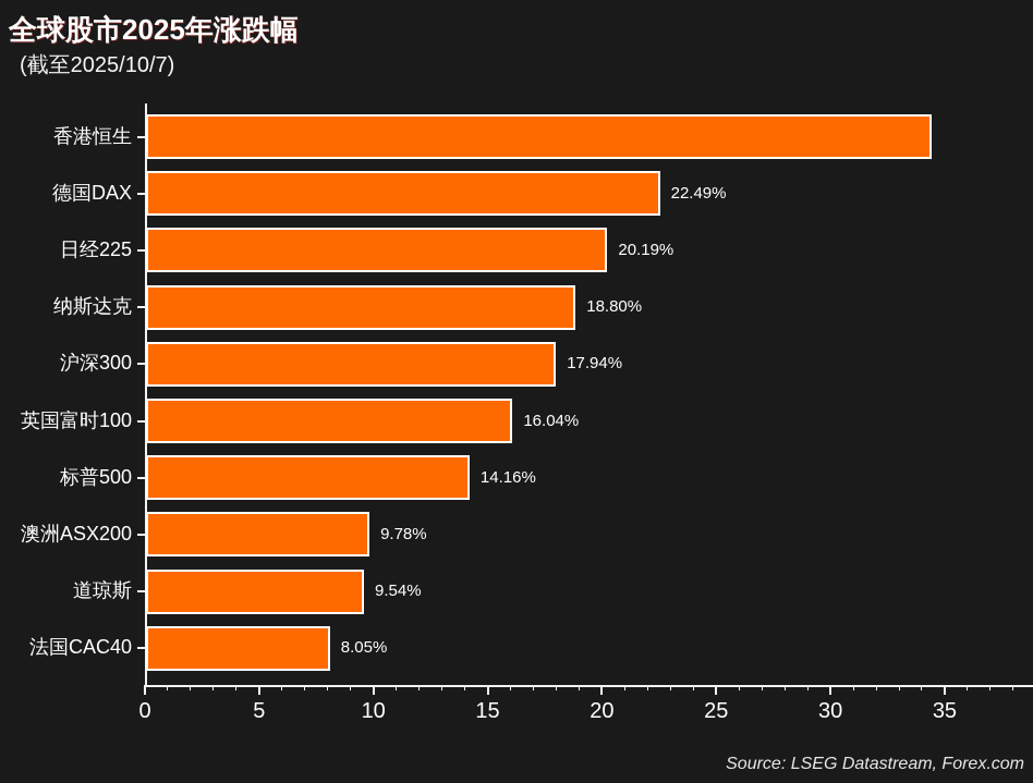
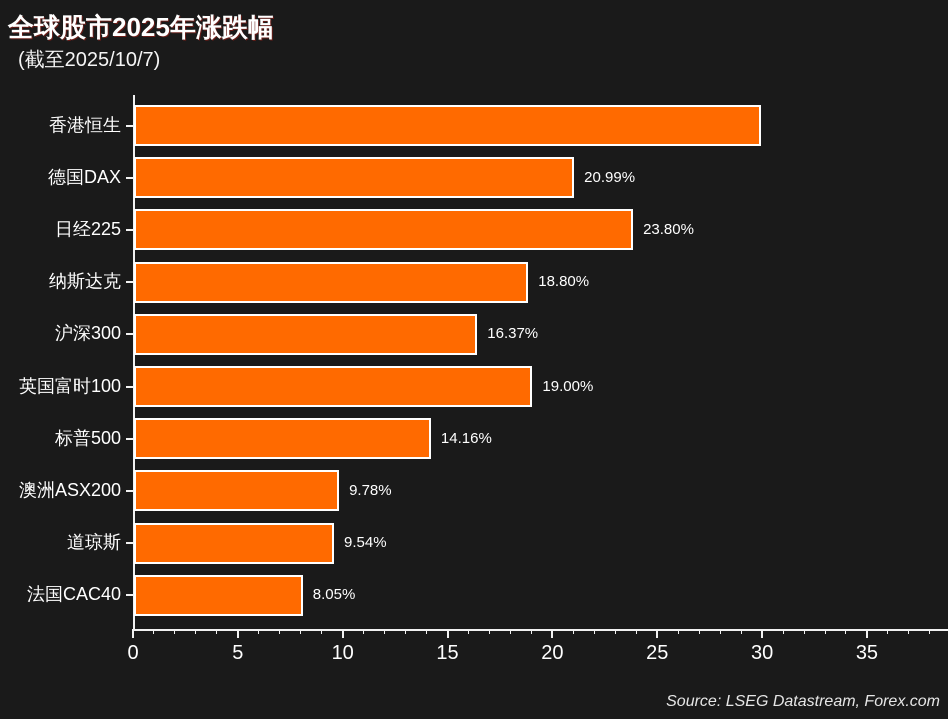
香港恒生: 34.4 -> 29.9
德国DAX: 22.49% -> 20.99%
日经225: 20.19% -> 23.80%
沪深300: 17.94% -> 16.37%
英国富时100: 16.04% -> 19.00%
